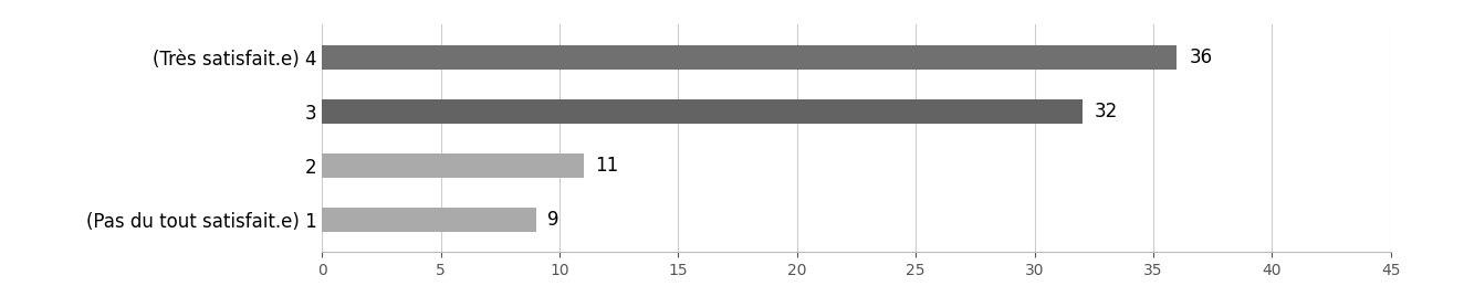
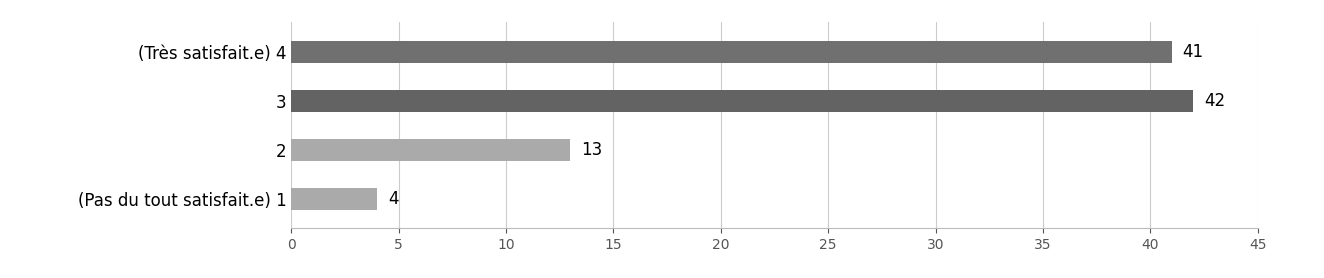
(Très satisfait.e) 4: 36 -> 41
3: 32 -> 42
2: 11 -> 13
(Pas du tout satisfait.e) 1: 9 -> 4
